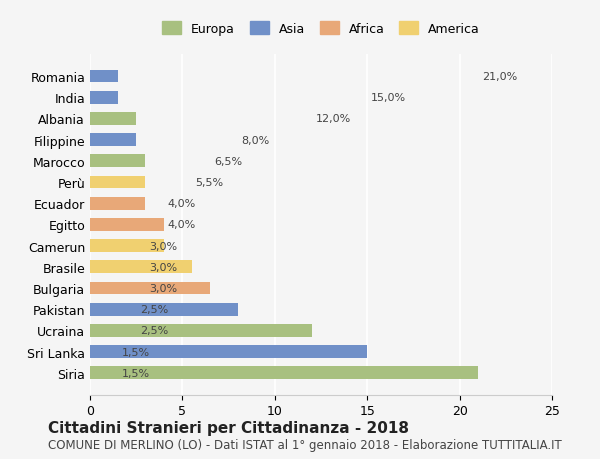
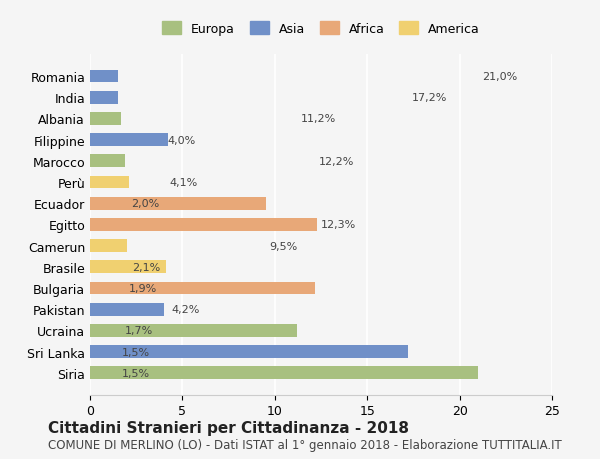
Albania: 2,5% -> 1,7%
Filippine: 2,5% -> 4,2%
Marocco: 3,0% -> 1,9%
Perù: 3,0% -> 2,1%
Ecuador: 3,0% -> 9,5%
Egitto: 4,0% -> 12,3%
Camerun: 4,0% -> 2,0%
Brasile: 5,5% -> 4,1%
Bulgaria: 6,5% -> 12,2%
Pakistan: 8,0% -> 4,0%
Ucraina: 12,0% -> 11,2%
Sri Lanka: 15,0% -> 17,2%
